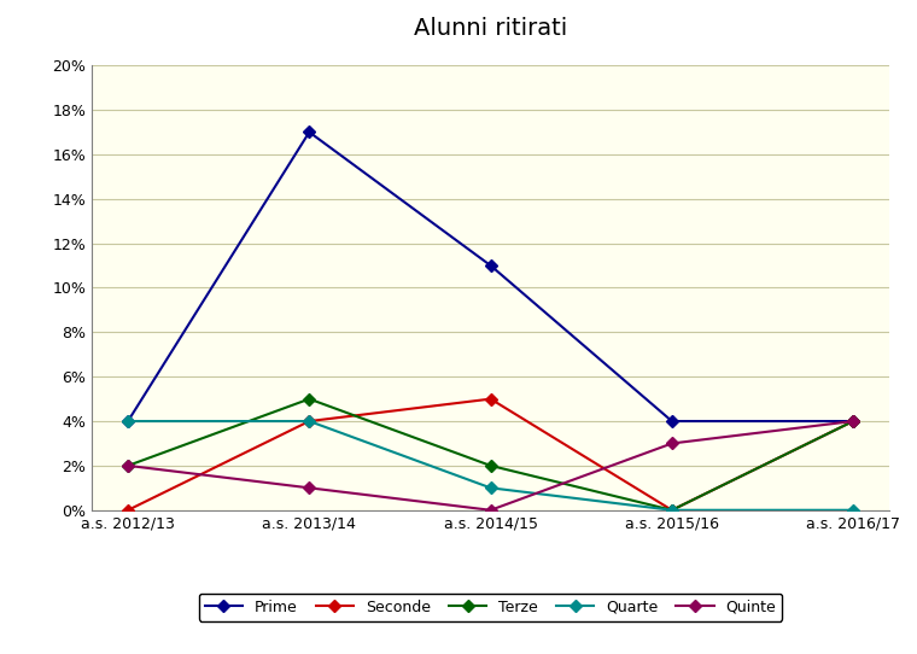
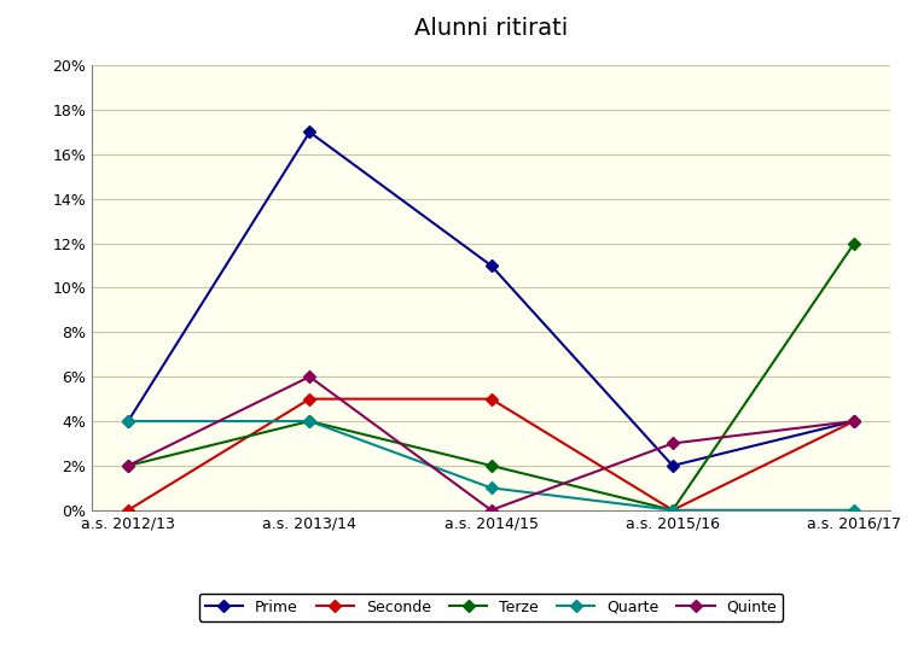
Seconde/a.s. 2013/14: 4% -> 5%
Terze/a.s. 2013/14: 5% -> 4%
Quinte/a.s. 2013/14: 1% -> 6%
Prime/a.s. 2015/16: 4% -> 2%
Terze/a.s. 2016/17: 4% -> 12%
